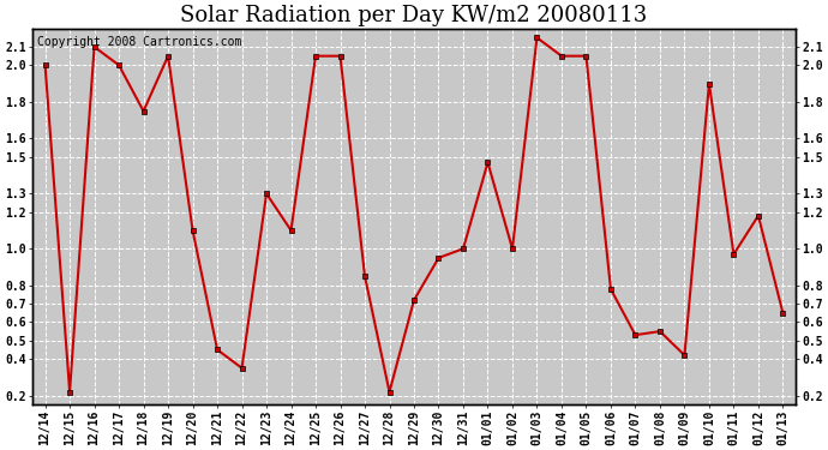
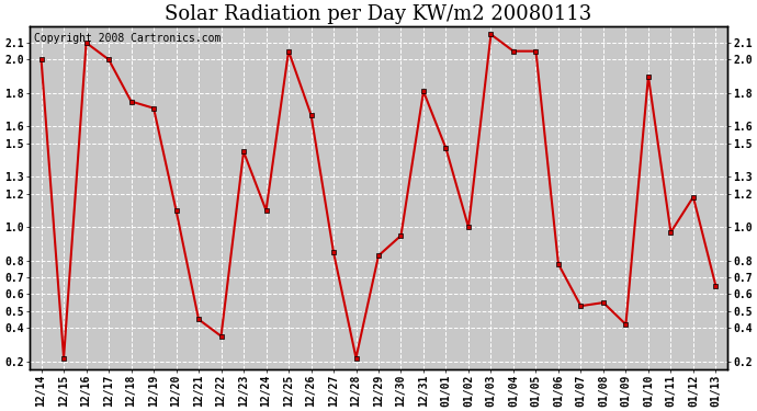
12/19: 2.05 -> 1.71
12/23: 1.30 -> 1.45
12/26: 2.05 -> 1.67
12/29: 0.72 -> 0.83
12/31: 1.00 -> 1.81
